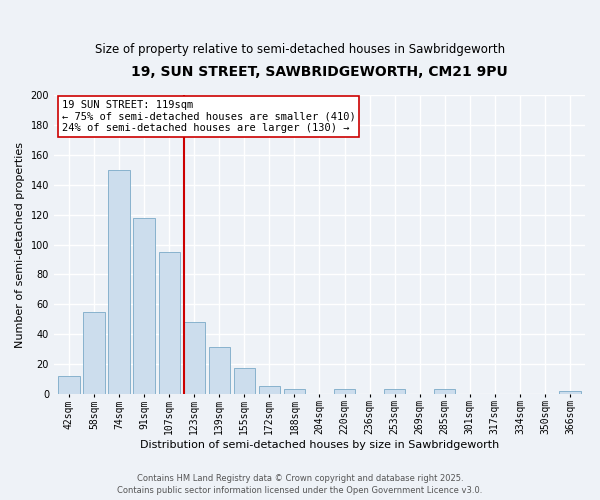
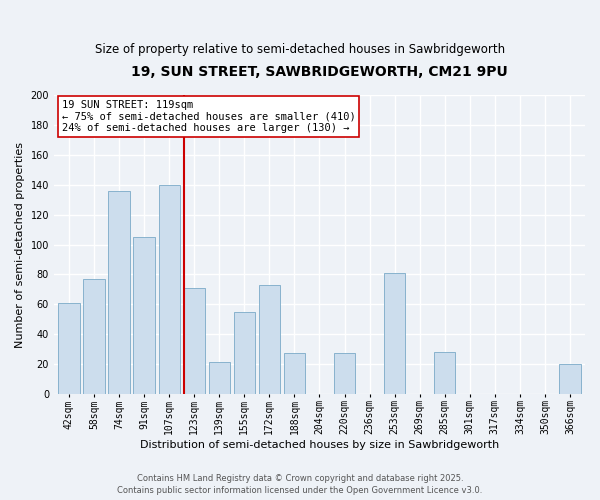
42sqm: 12 -> 61
58sqm: 55 -> 77
74sqm: 150 -> 136
91sqm: 118 -> 105
107sqm: 95 -> 140
123sqm: 48 -> 71
139sqm: 31 -> 21
155sqm: 17 -> 55
172sqm: 5 -> 73
188sqm: 3 -> 27
220sqm: 3 -> 27
253sqm: 3 -> 81
285sqm: 3 -> 28
366sqm: 2 -> 20
